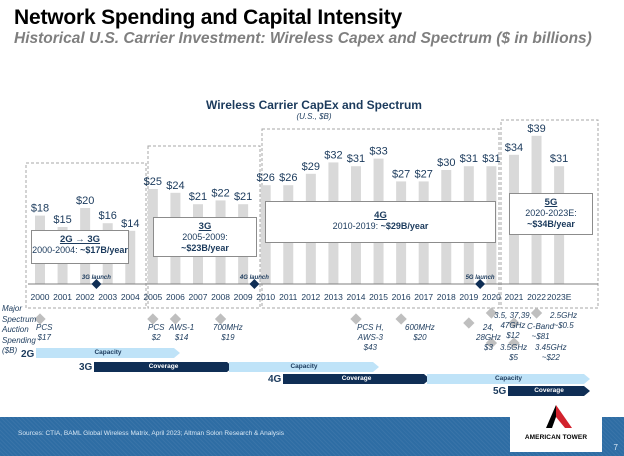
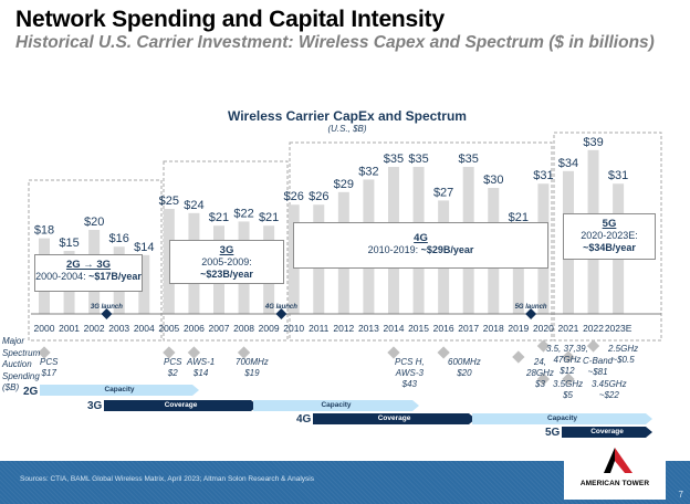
2014: $31 -> $35
2015: $33 -> $35
2017: $27 -> $35
2019: $31 -> $21
